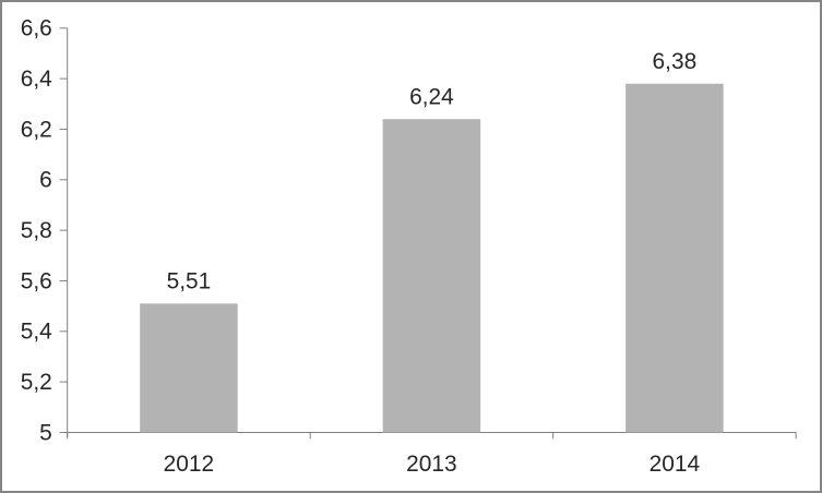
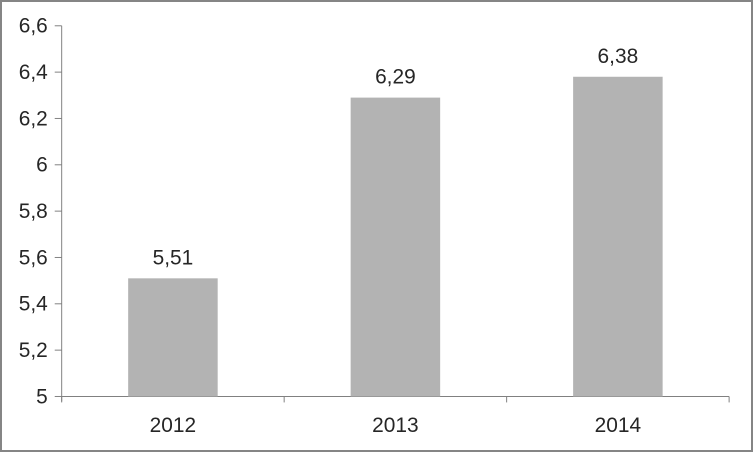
2013: 6,24 -> 6,29
